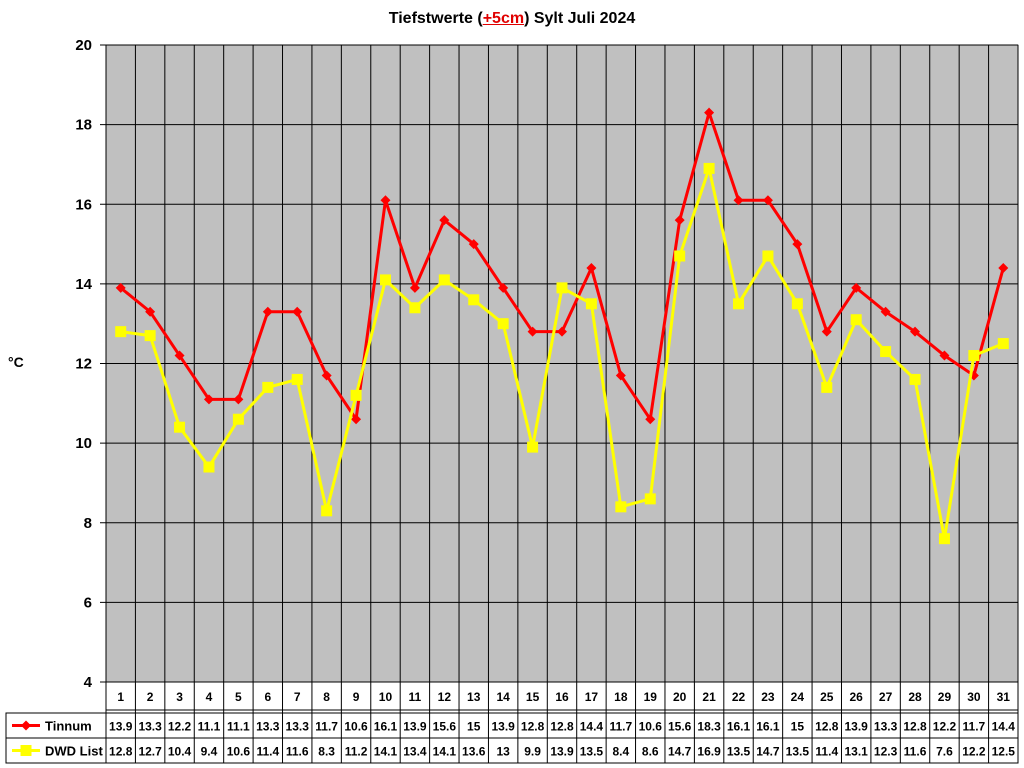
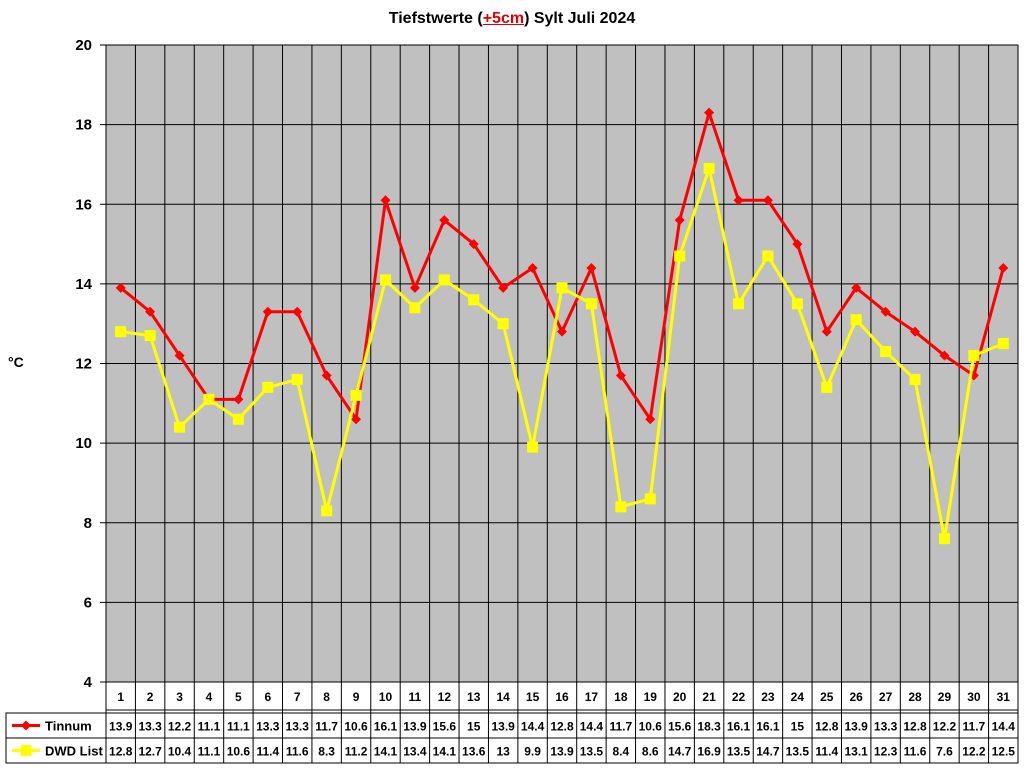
DWD List/4: 9.4 -> 11.1
Tinnum/15: 12.8 -> 14.4
